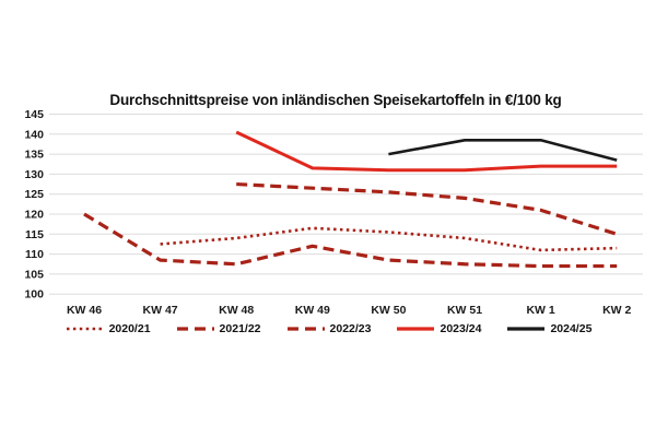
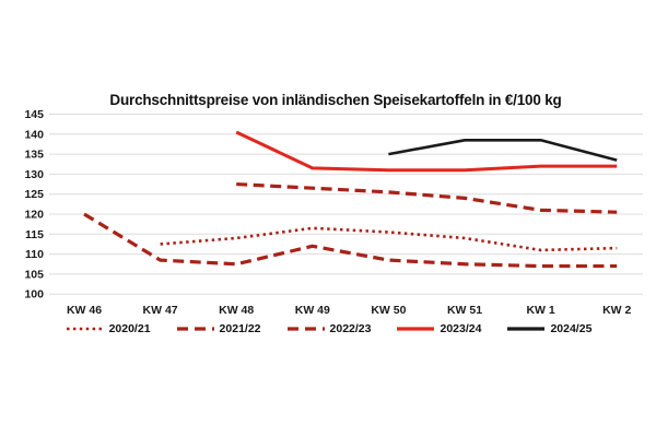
2022/23/KW 2: 115 -> 120
